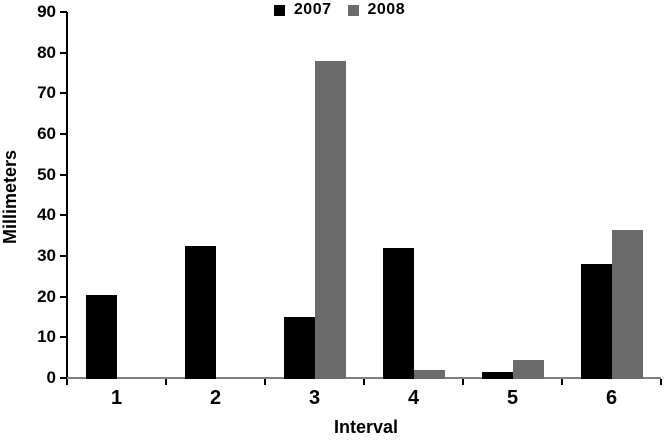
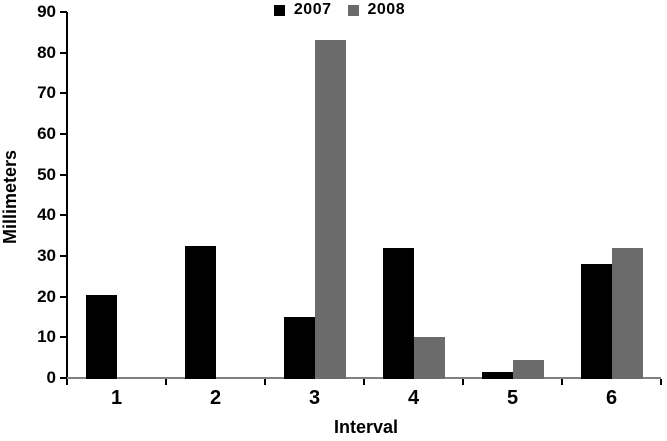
2008/3: 78 -> 83
2008/4: 2 -> 10
2008/6: 36 -> 32
